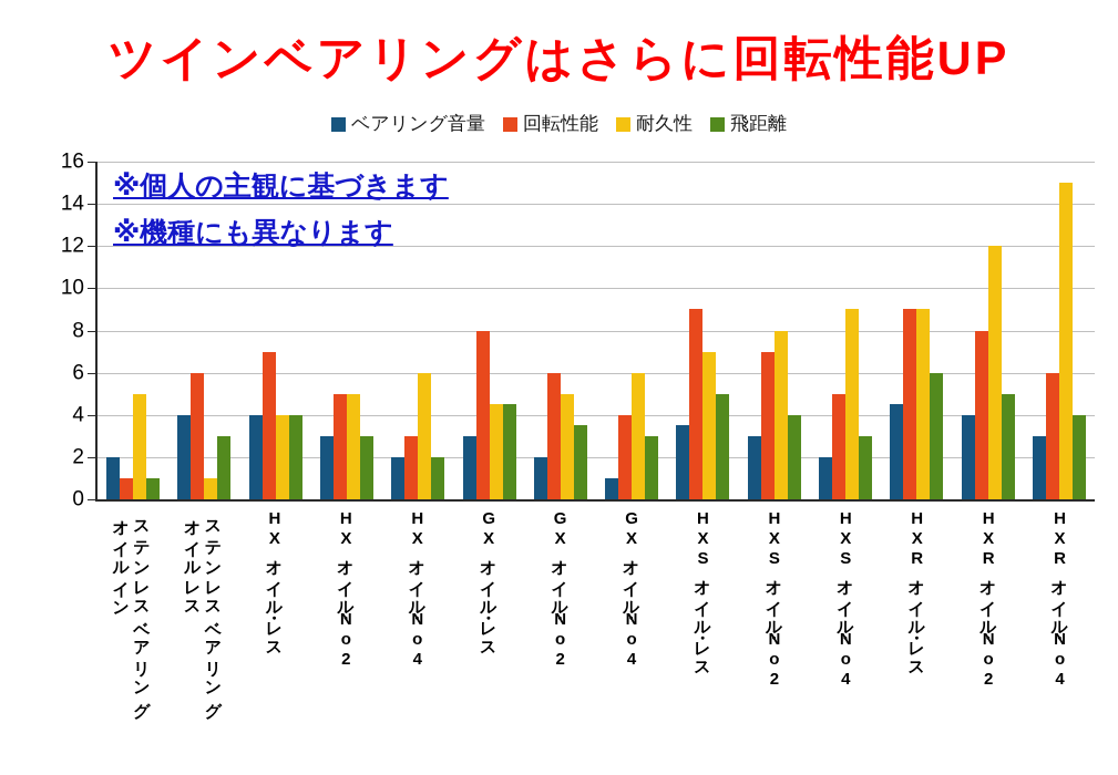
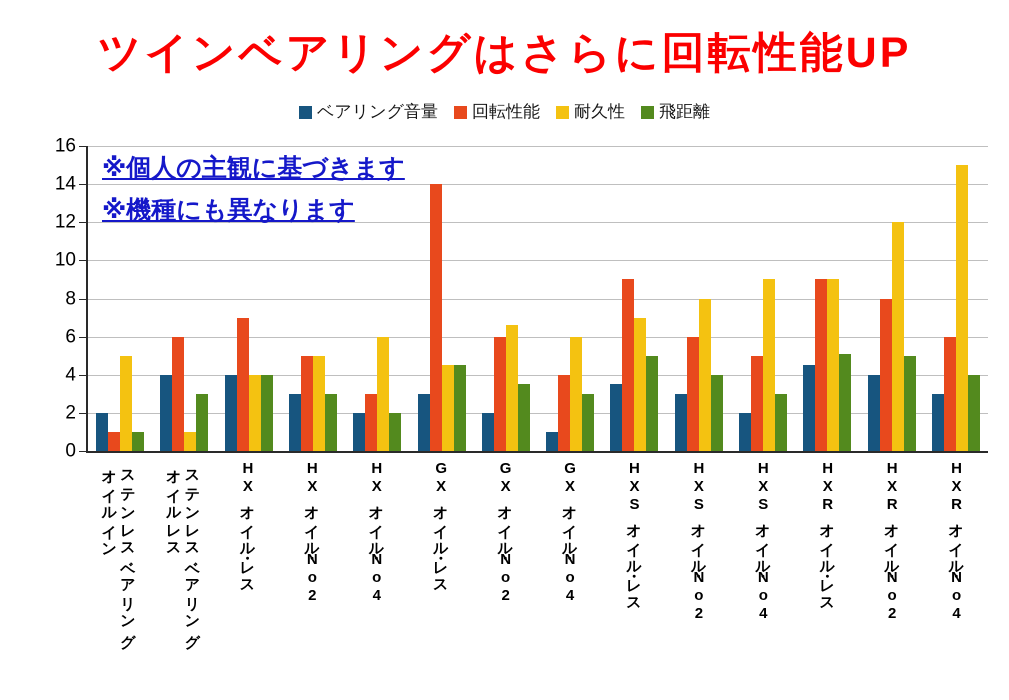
回転性能/GXオイル・レス: 8 -> 14
耐久性/GXオイル・No2: 5.0 -> 6.6
回転性能/HXSオイル・No2: 7 -> 6
飛距離/HXRオイル・レス: 6.0 -> 5.1
